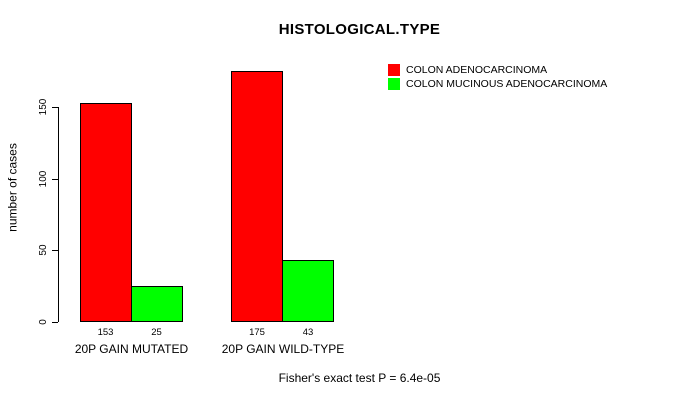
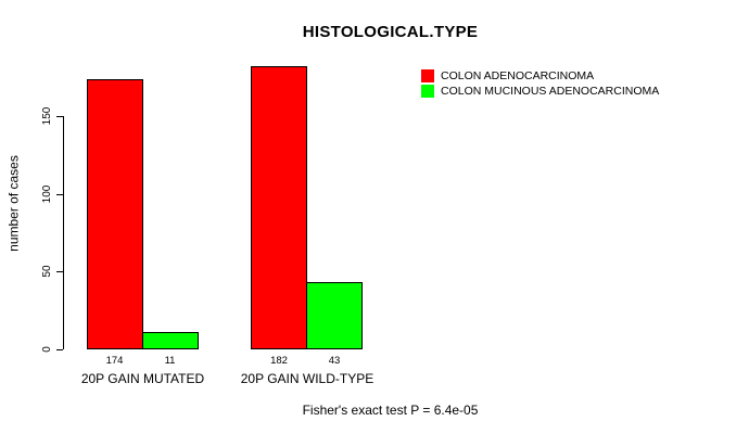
COLON ADENOCARCINOMA/20P GAIN MUTATED: 153 -> 174
COLON MUCINOUS ADENOCARCINOMA/20P GAIN MUTATED: 25 -> 11
COLON ADENOCARCINOMA/20P GAIN WILD-TYPE: 175 -> 182
